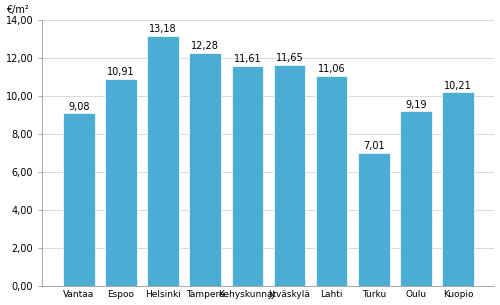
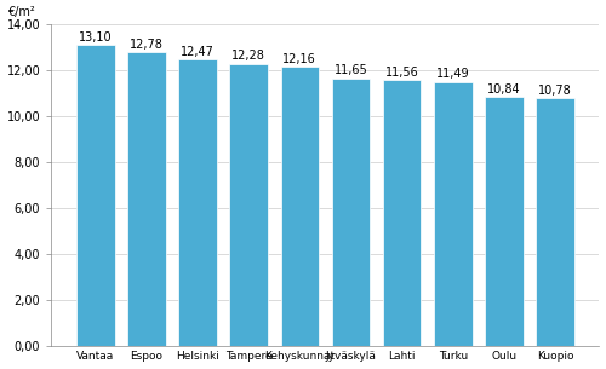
Vantaa: 9,08 -> 13,10
Espoo: 10,91 -> 12,78
Helsinki: 13,18 -> 12,47
Kehyskunnat: 11,61 -> 12,16
Lahti: 11,06 -> 11,56
Turku: 7,01 -> 11,49
Oulu: 9,19 -> 10,84
Kuopio: 10,21 -> 10,78
